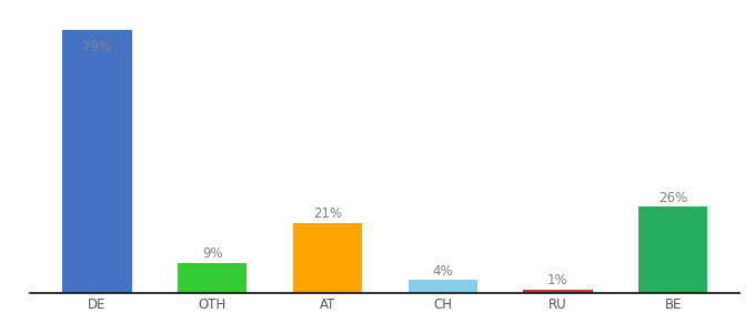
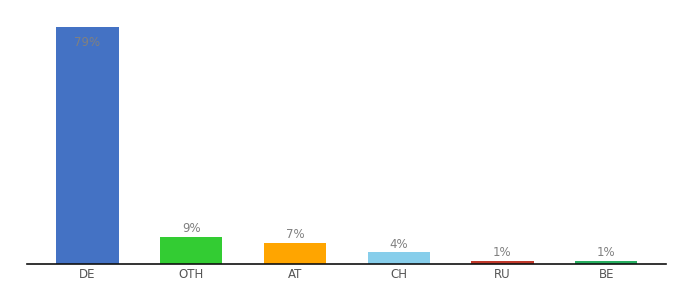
AT: 21% -> 7%
BE: 26% -> 1%
